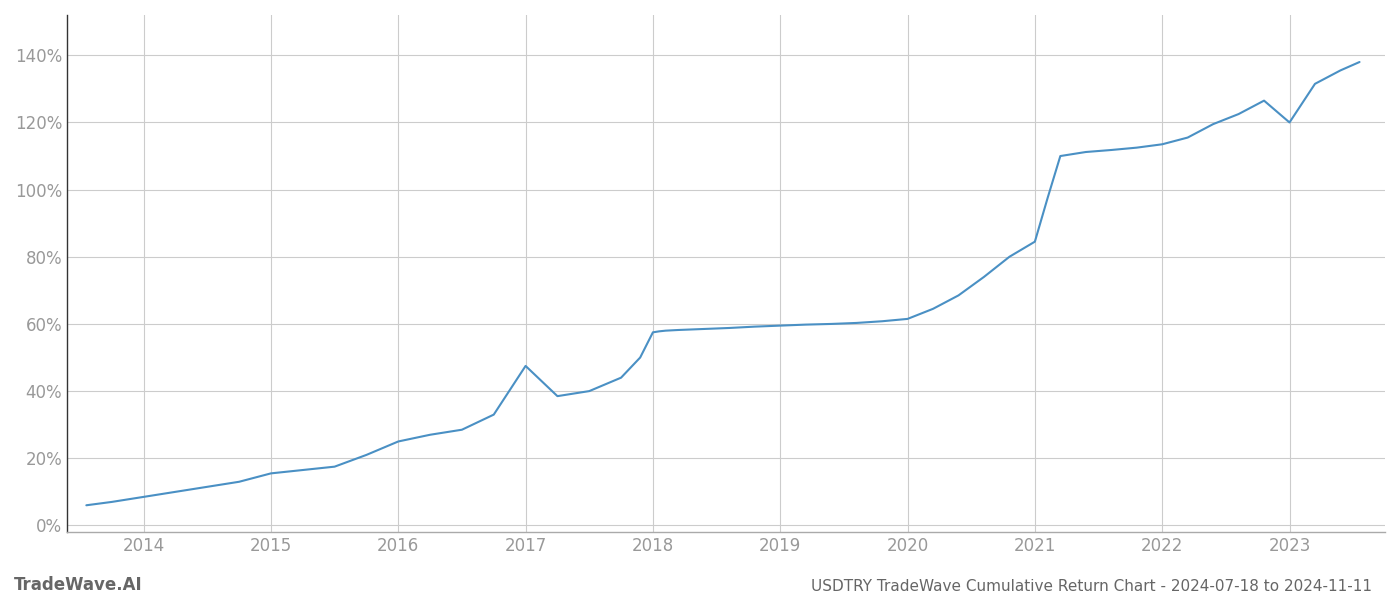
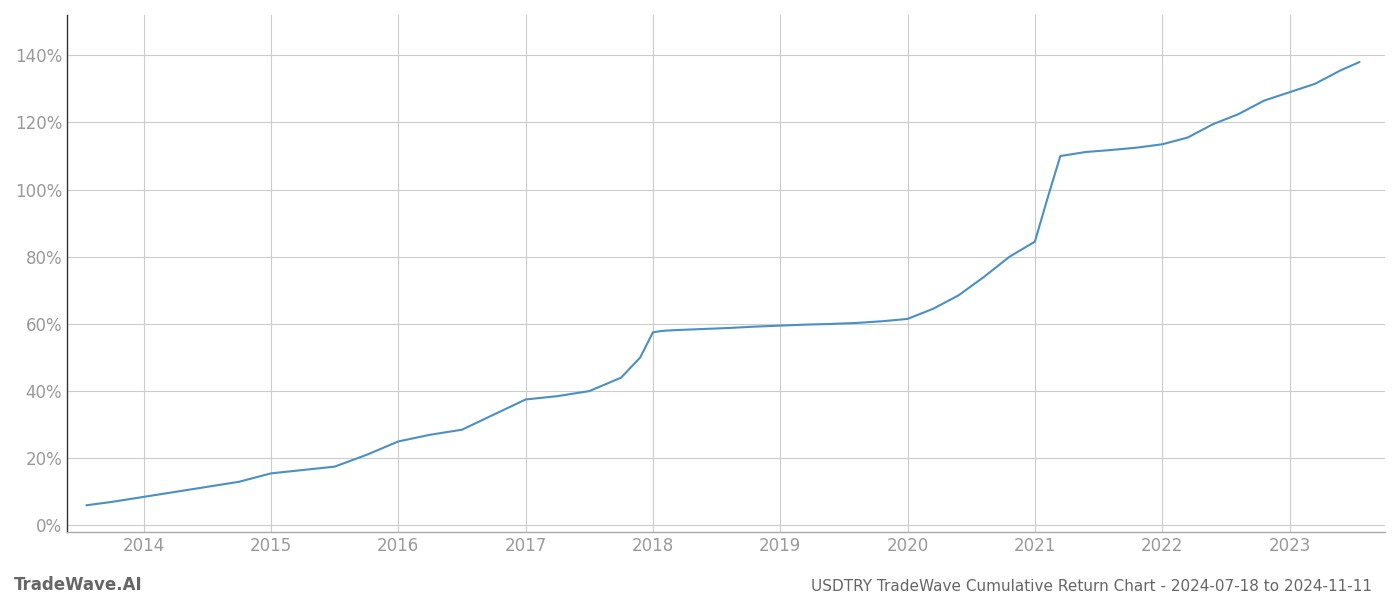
2017: 47.5% -> 37.5%
2023: 120.0% -> 129.0%
